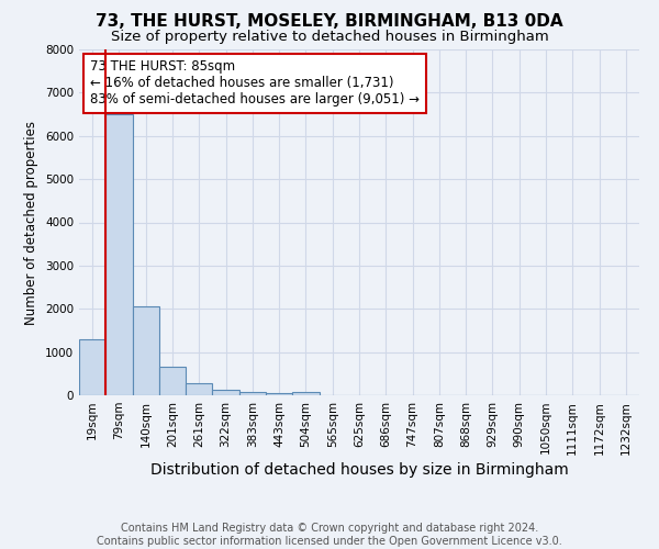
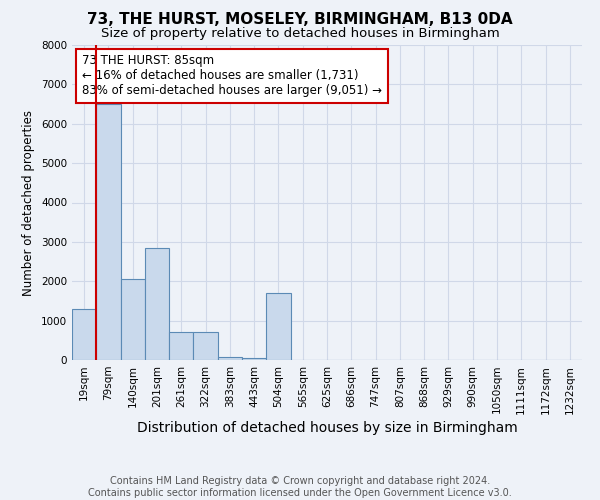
201sqm: 650 -> 2850
261sqm: 280 -> 700
322sqm: 120 -> 700
504sqm: 70 -> 1700
